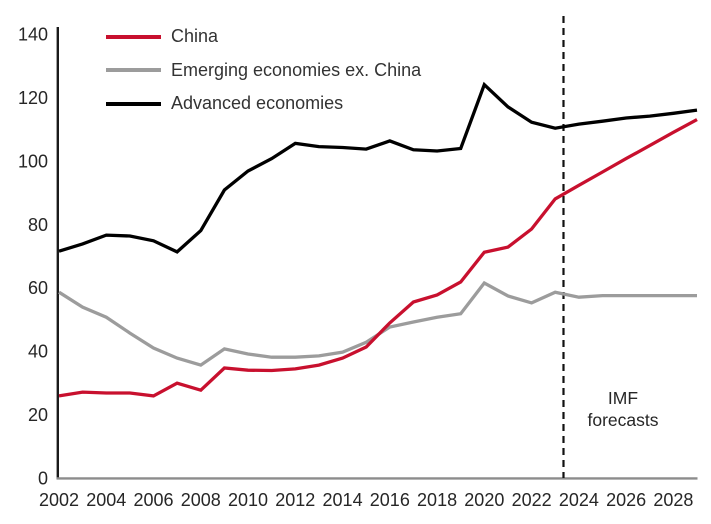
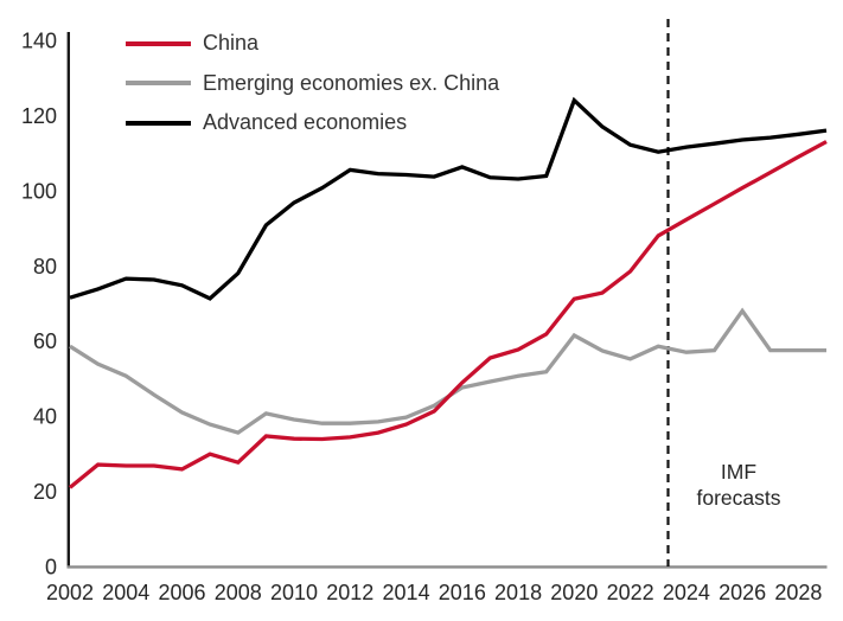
China/2002: 26 -> 21
Emerging economies ex. China/2026: 58 -> 68
